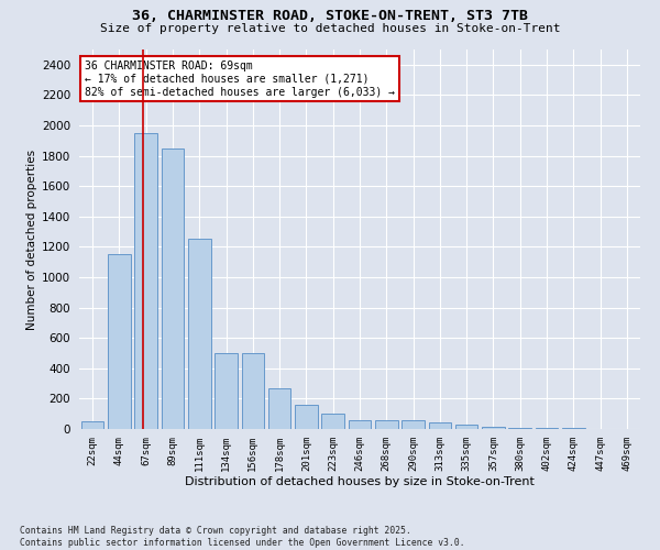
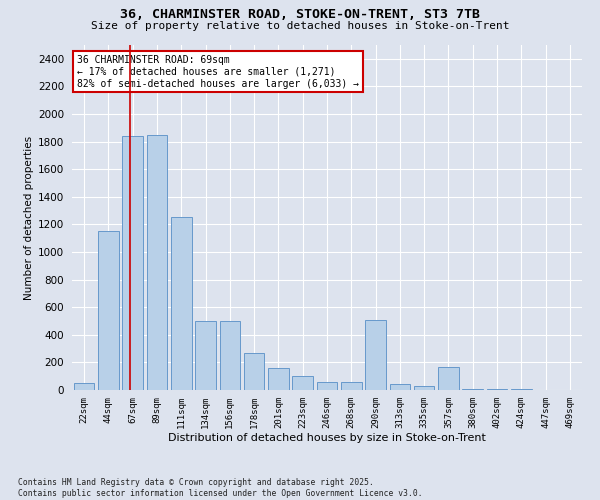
67sqm: 1950 -> 1840
290sqm: 60 -> 510
357sqm: 20 -> 170
